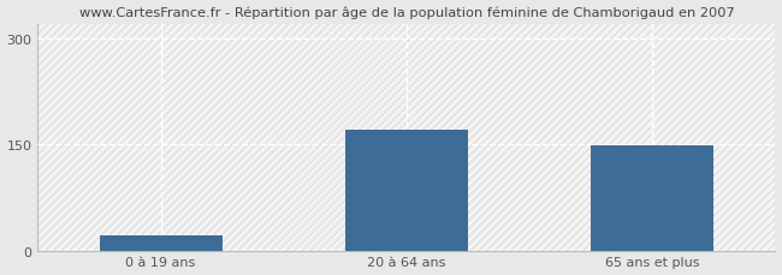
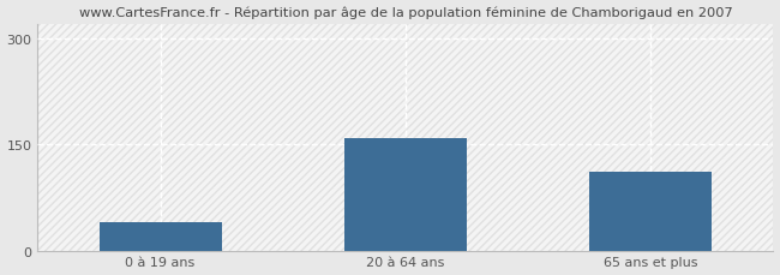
0 à 19 ans: 22 -> 40
20 à 64 ans: 170 -> 158
65 ans et plus: 148 -> 112
